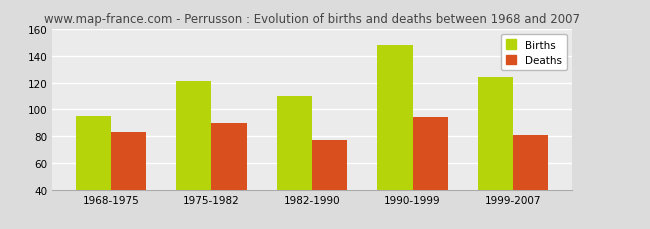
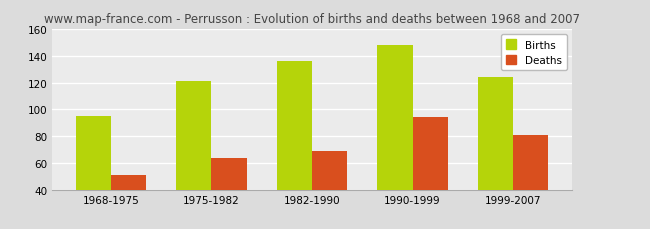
Deaths/1968-1975: 83 -> 51
Deaths/1975-1982: 90 -> 64
Births/1982-1990: 110 -> 136
Deaths/1982-1990: 77 -> 69
